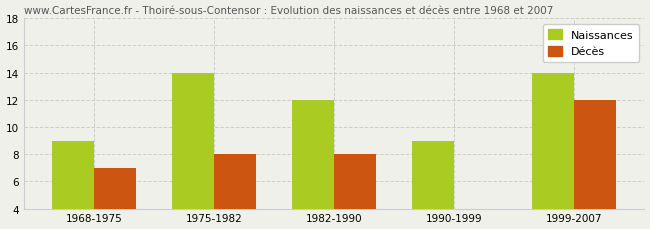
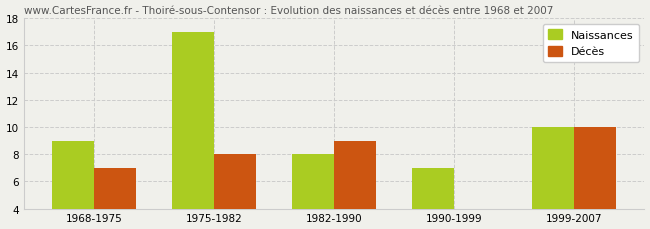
Naissances/1975-1982: 14 -> 17
Naissances/1982-1990: 12 -> 8
Décès/1982-1990: 8 -> 9
Naissances/1990-1999: 9 -> 7
Naissances/1999-2007: 14 -> 10
Décès/1999-2007: 12 -> 10
